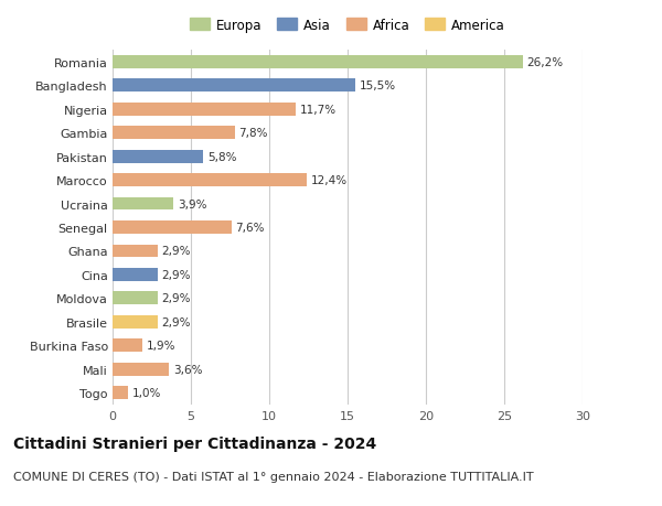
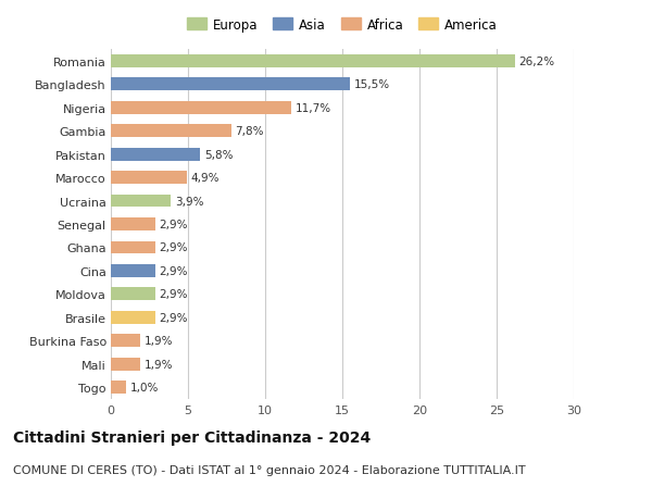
Marocco: 12,4% -> 4,9%
Senegal: 7,6% -> 2,9%
Mali: 3,6% -> 1,9%
